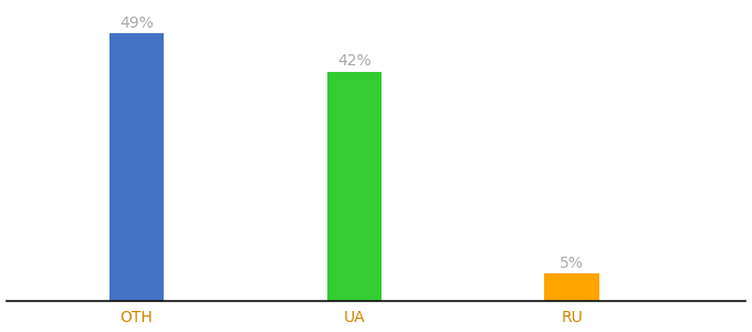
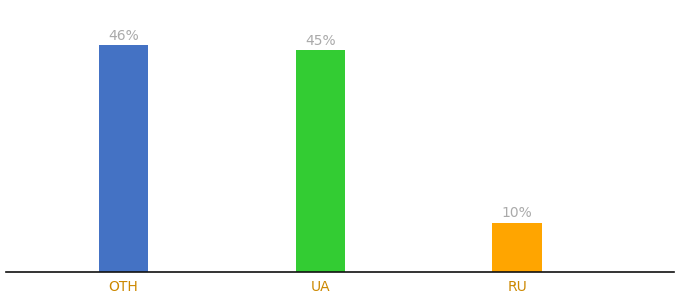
OTH: 49% -> 46%
UA: 42% -> 45%
RU: 5% -> 10%
